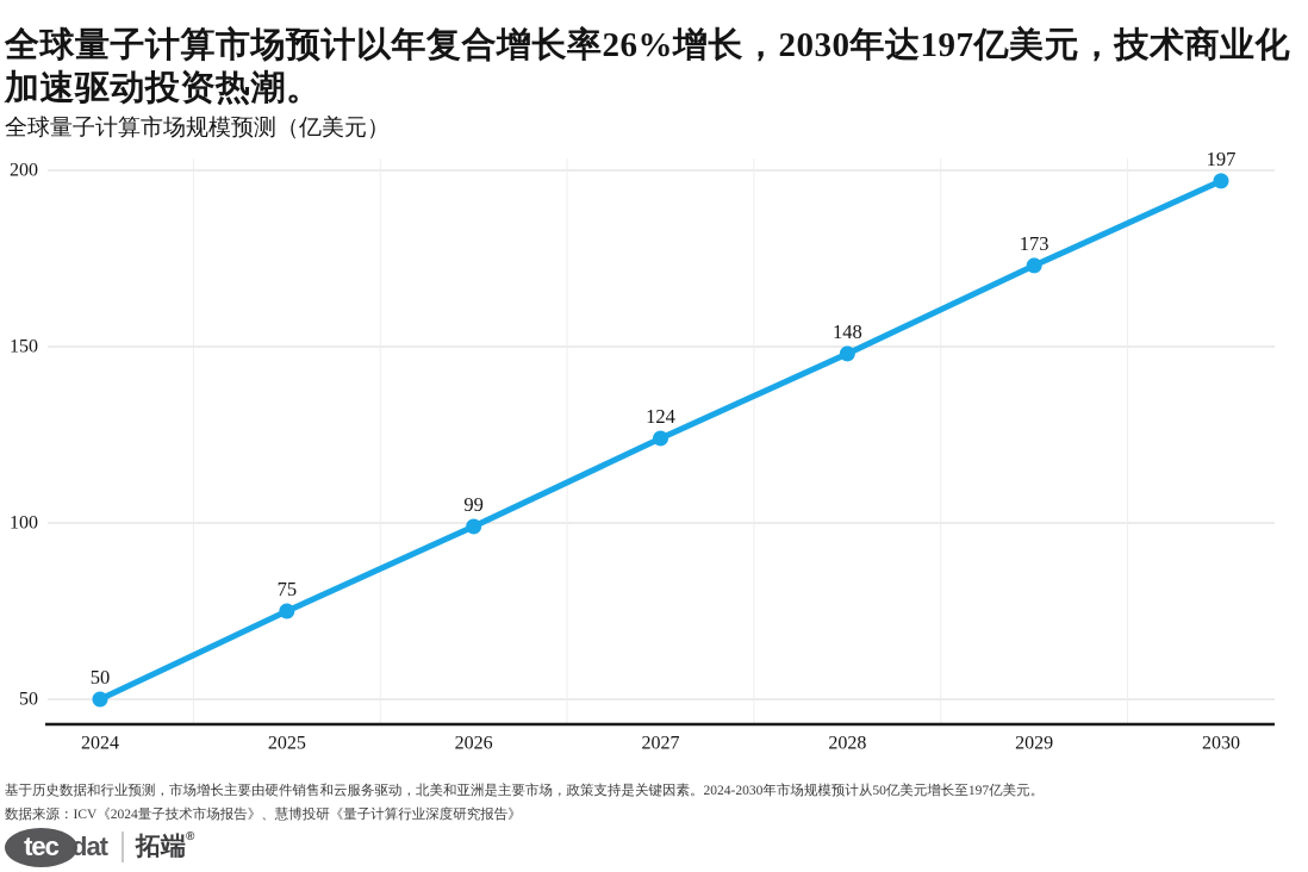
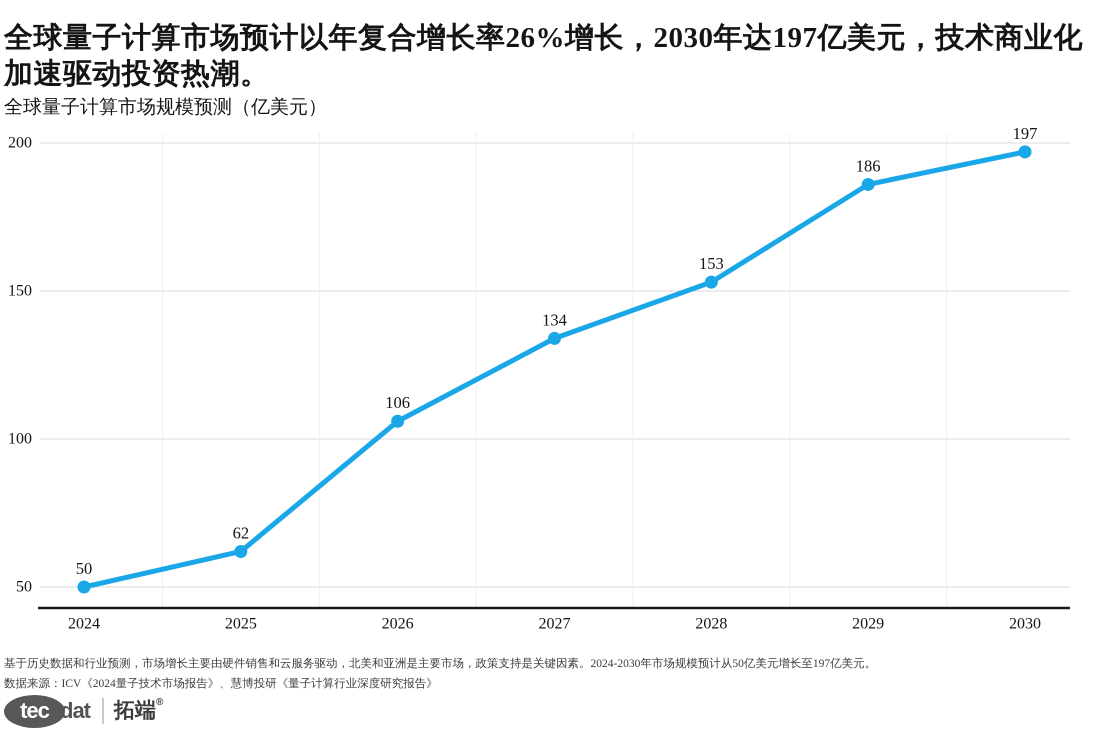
2025: 75 -> 62
2026: 99 -> 106
2027: 124 -> 134
2028: 148 -> 153
2029: 173 -> 186
